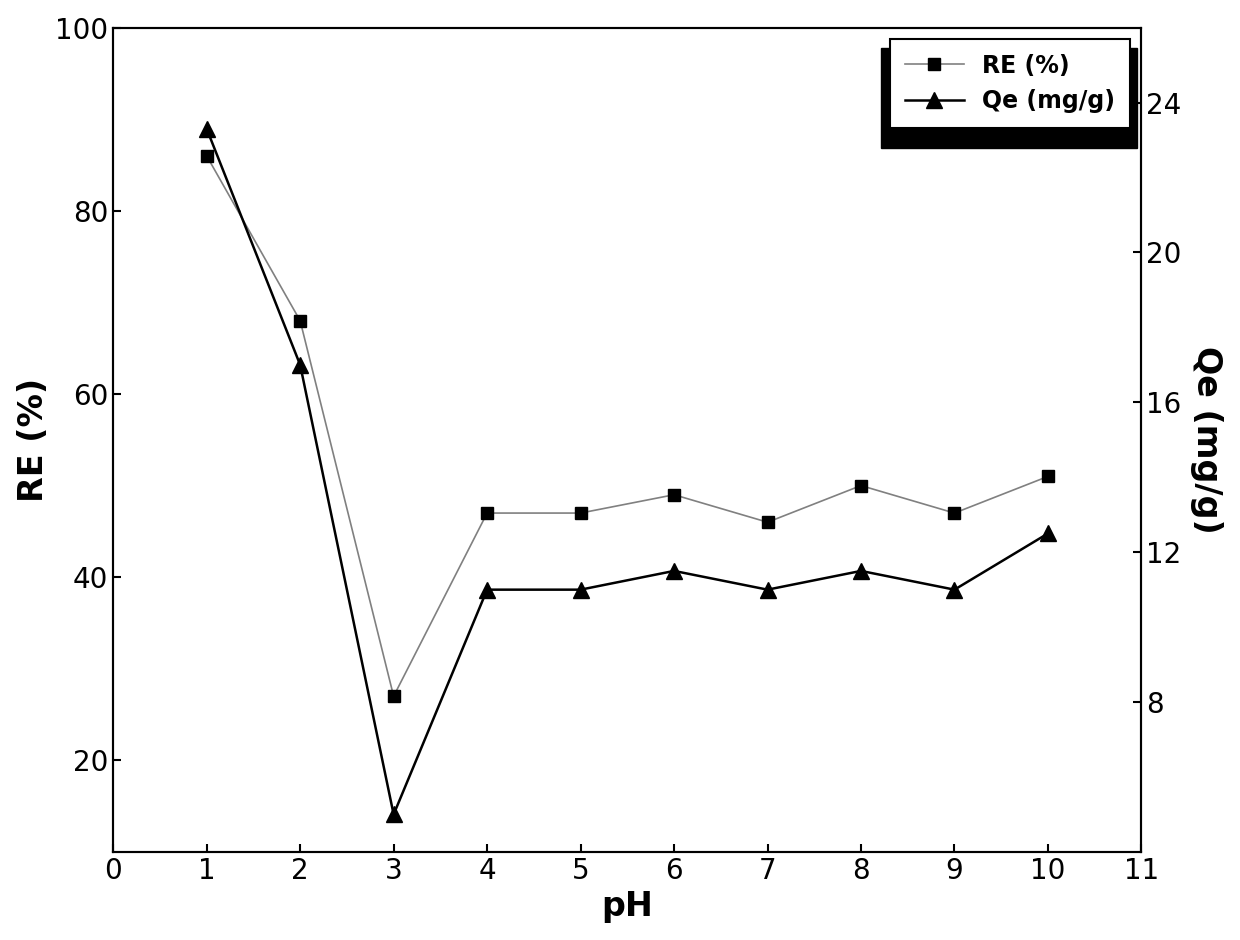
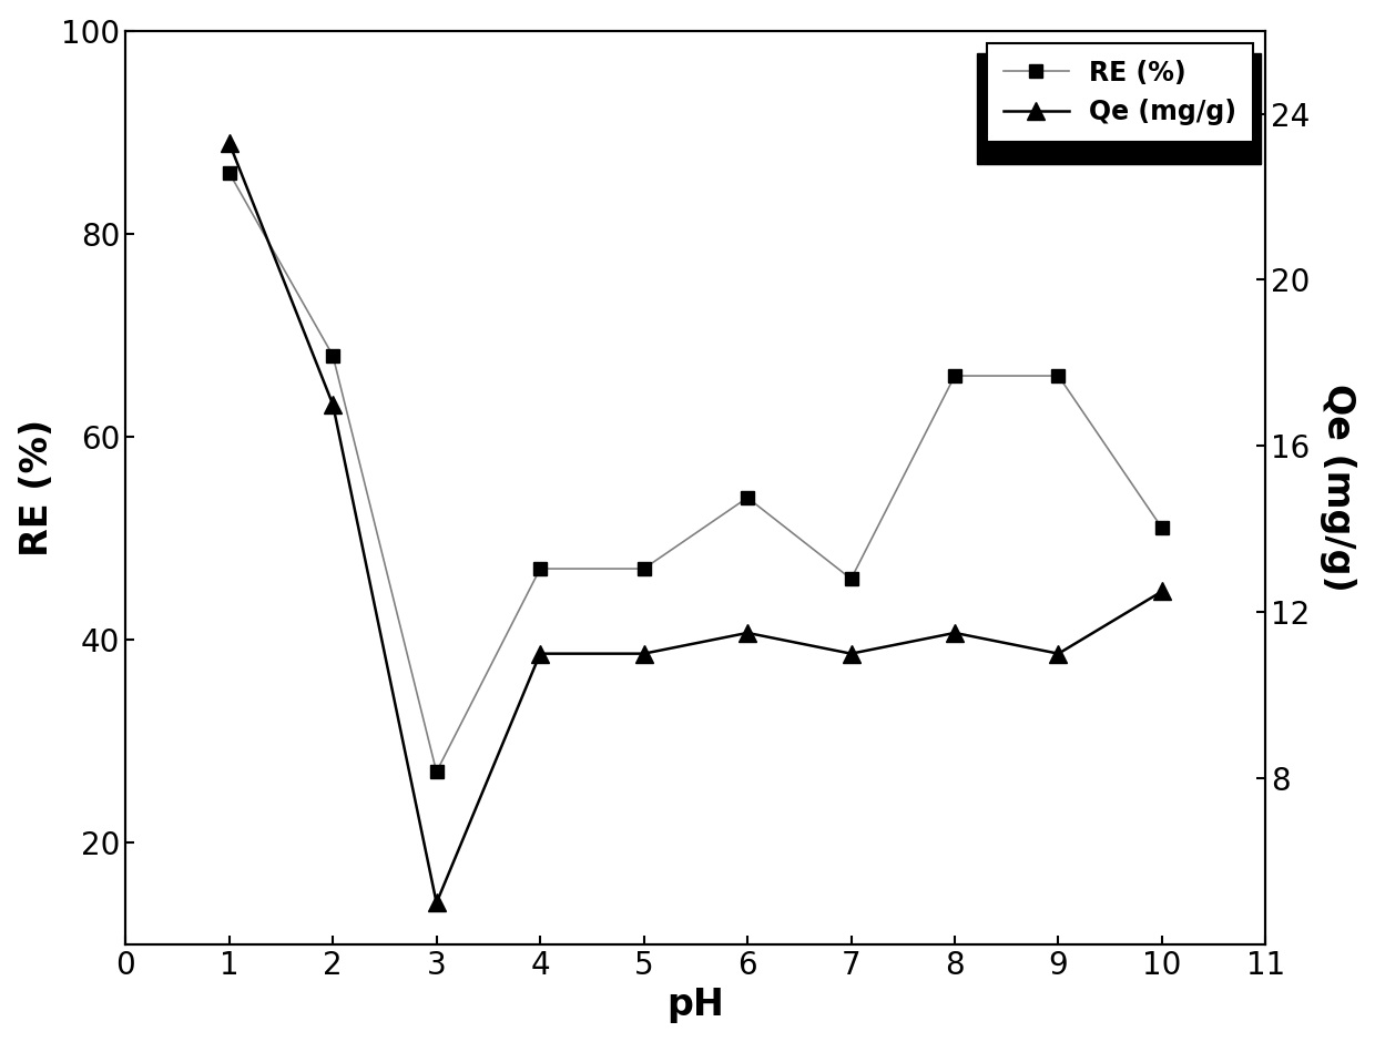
RE (%)/6: 49 -> 54
RE (%)/8: 50 -> 66
RE (%)/9: 47 -> 66
